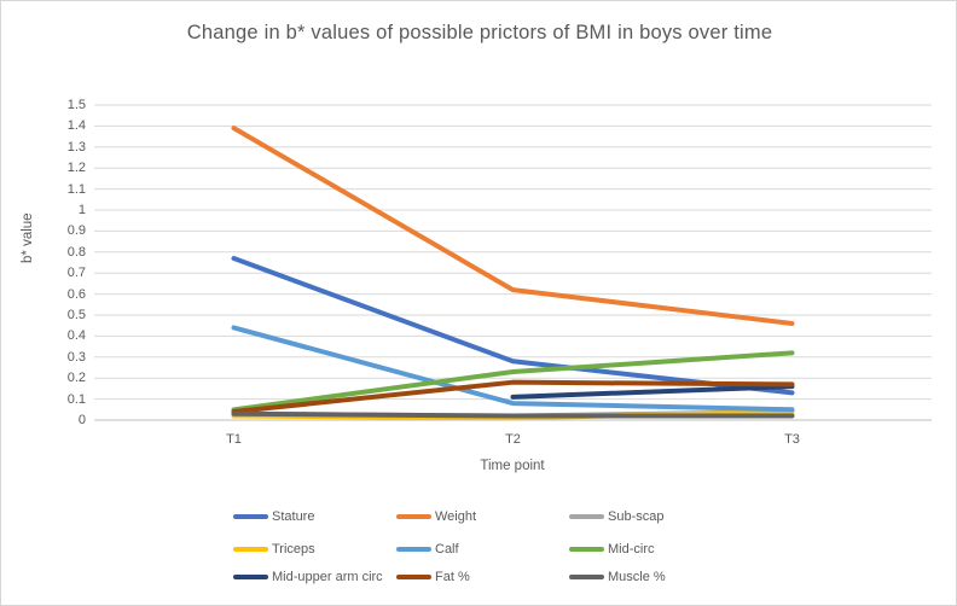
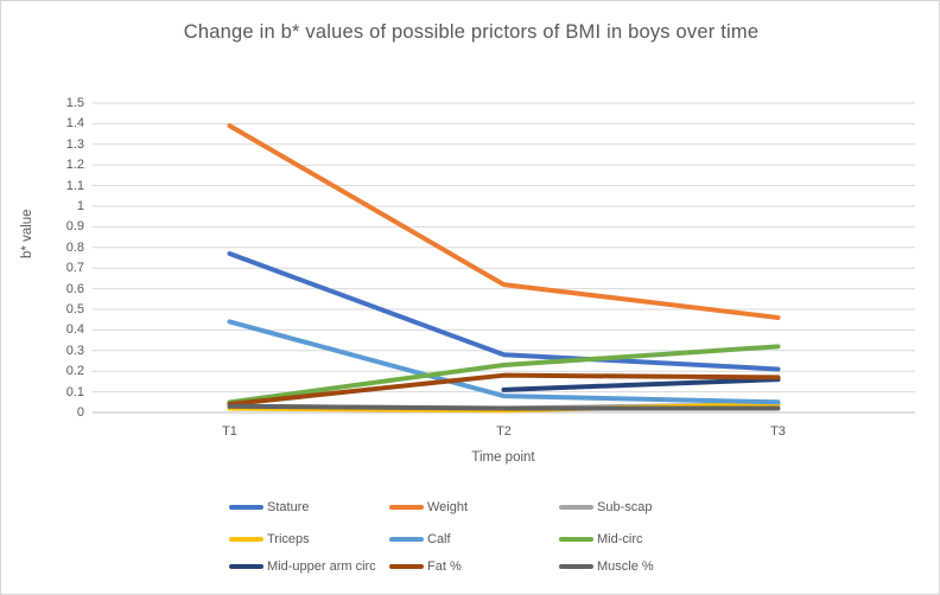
Stature/T3: 0.13 -> 0.21
